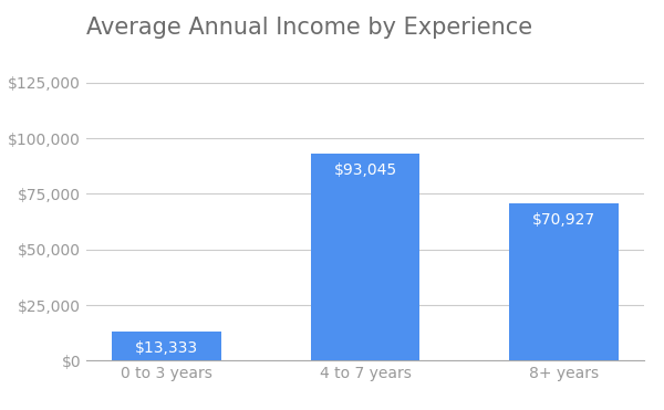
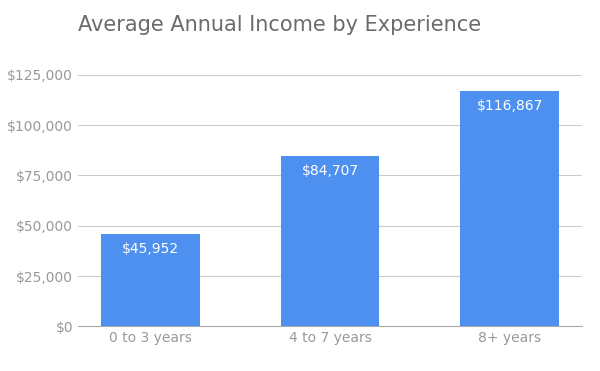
0 to 3 years: $13,333 -> $45,952
4 to 7 years: $93,045 -> $84,707
8+ years: $70,927 -> $116,867
